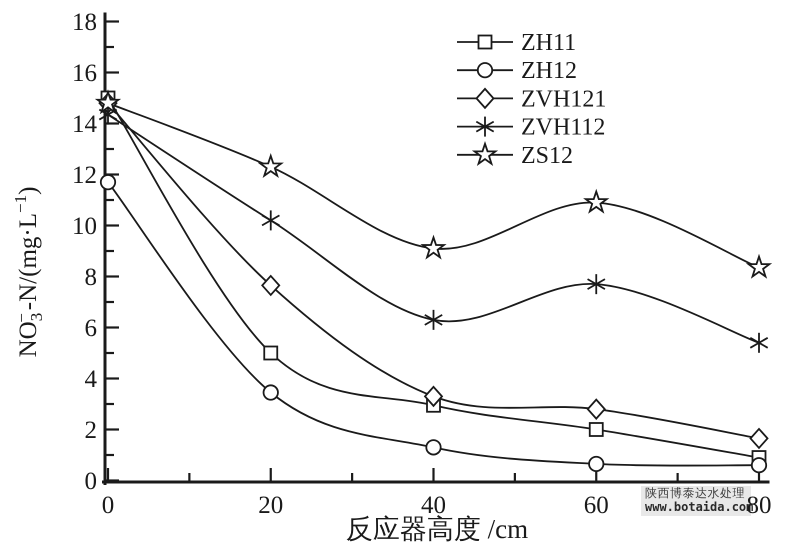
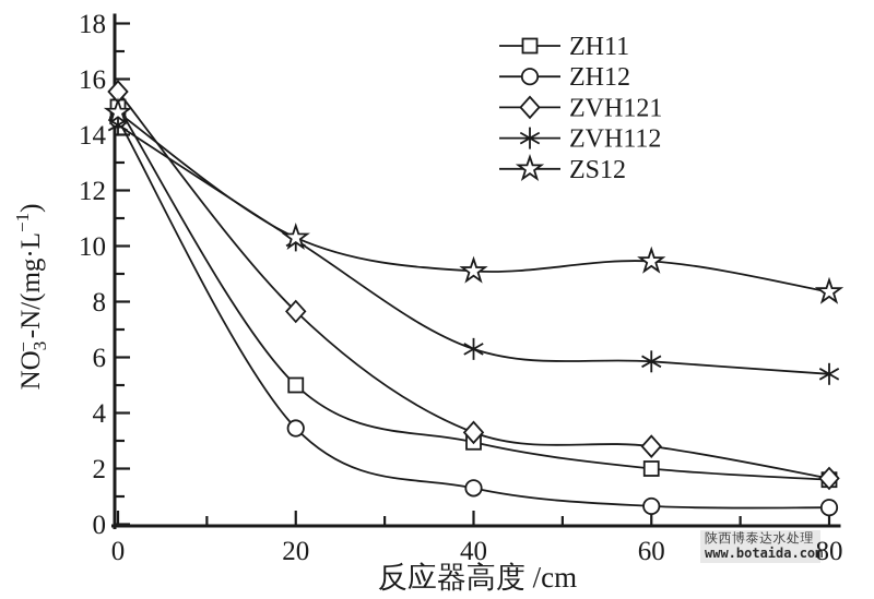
ZH12/0: 11.7 -> 14.6
ZVH121/0: 14.8 -> 15.6
ZS12/20: 12.3 -> 10.3
ZVH112/60: 7.7 -> 5.8
ZS12/60: 10.9 -> 9.4
ZH11/80: 0.9 -> 1.6
